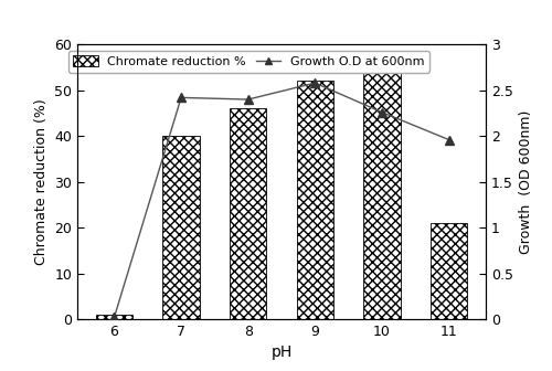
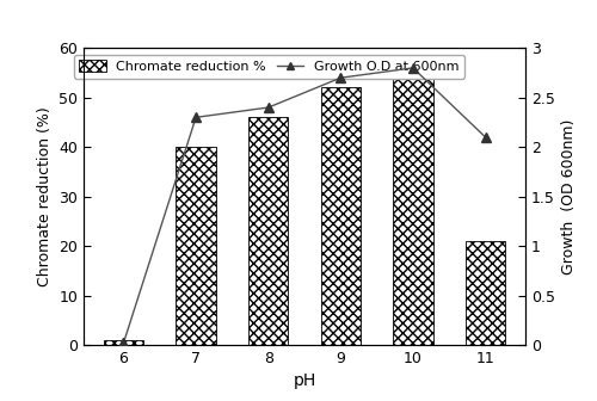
Growth O.D at 600nm/7: 2.42 -> 2.30
Growth O.D at 600nm/9: 2.58 -> 2.70
Growth O.D at 600nm/10: 2.26 -> 2.80
Growth O.D at 600nm/11: 1.96 -> 2.10
